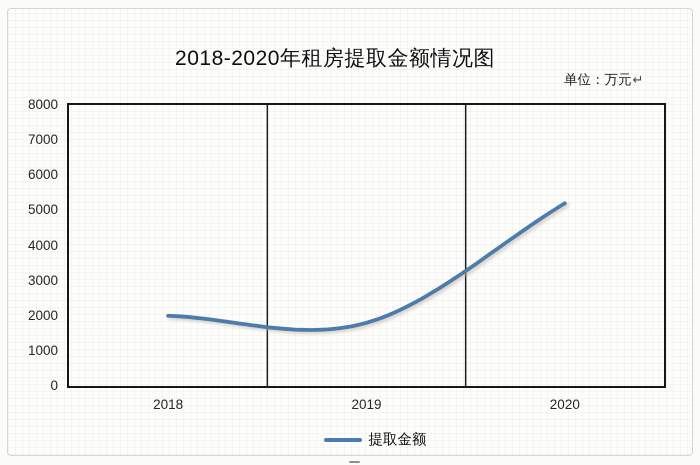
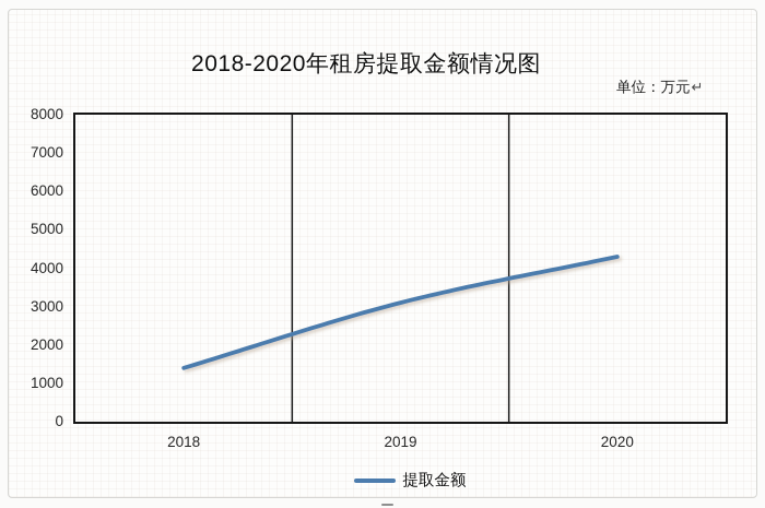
2018: 2000 -> 1400
2019: 1800 -> 3100
2020: 5200 -> 4300
